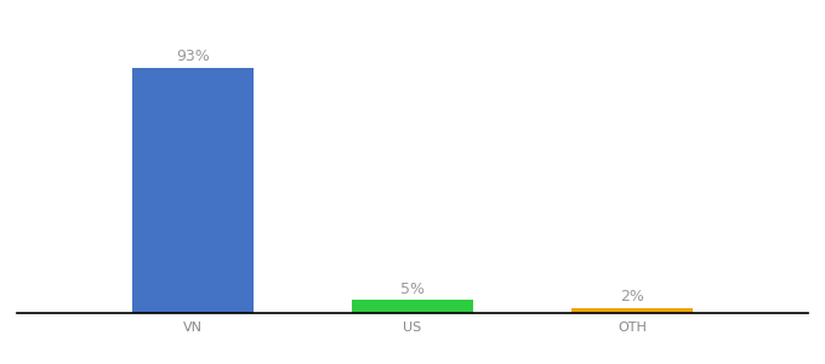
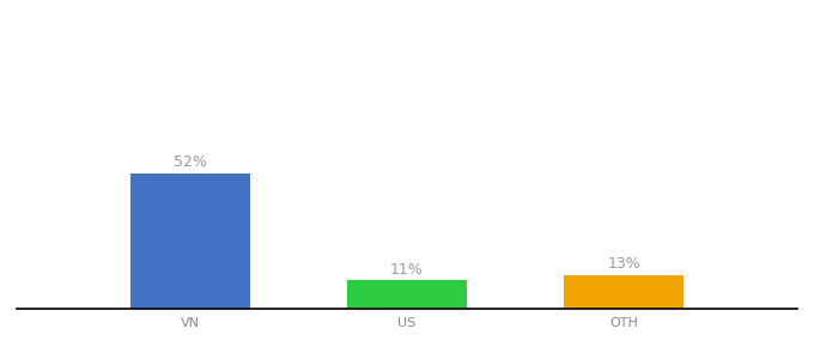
VN: 93% -> 52%
US: 5% -> 11%
OTH: 2% -> 13%
